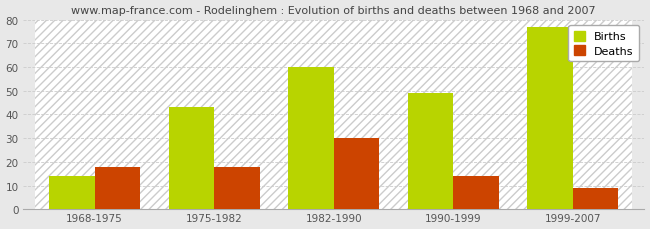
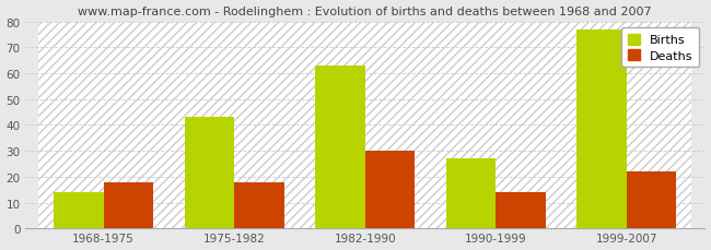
Births/1982-1990: 60 -> 63
Births/1990-1999: 49 -> 27
Deaths/1999-2007: 9 -> 22
